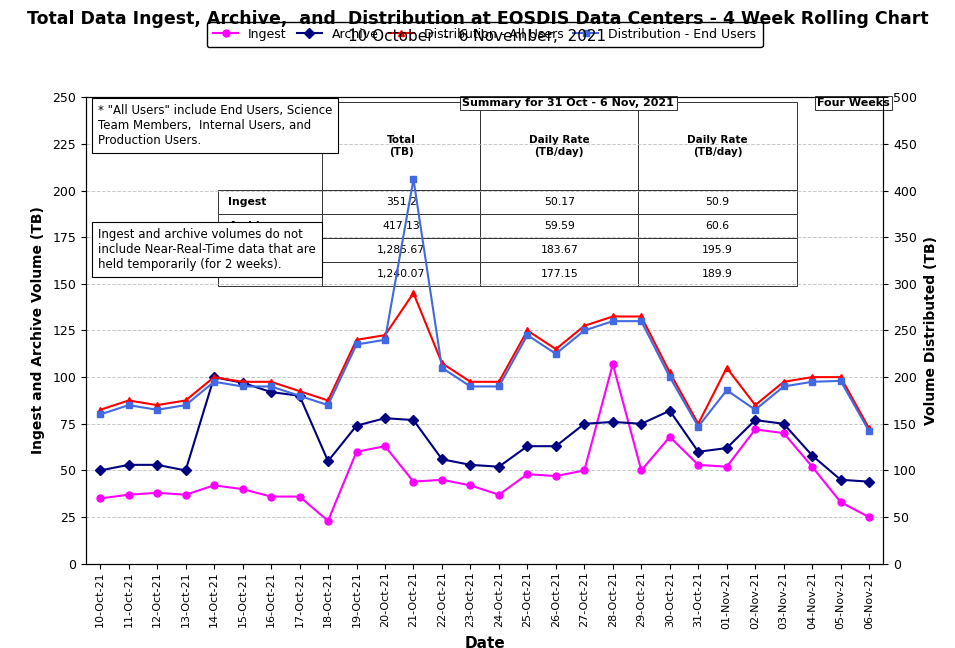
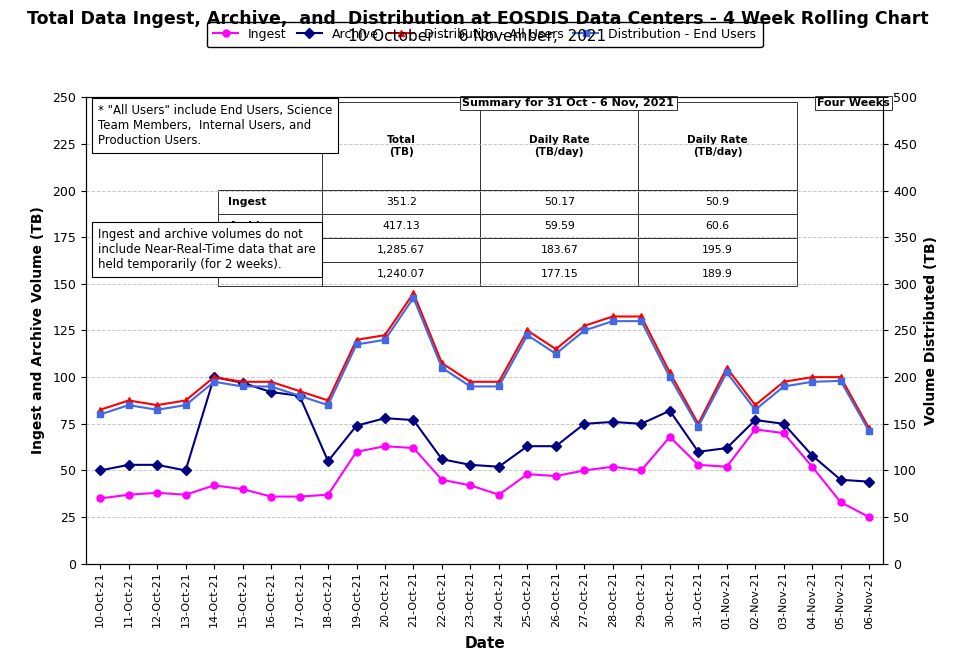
Ingest/18-Oct-21: 23 -> 37
Ingest/21-Oct-21: 44 -> 62
Distribution - End Users/21-Oct-21: 412 -> 285
Ingest/28-Oct-21: 107 -> 52
Distribution - End Users/01-Nov-21: 186 -> 205
